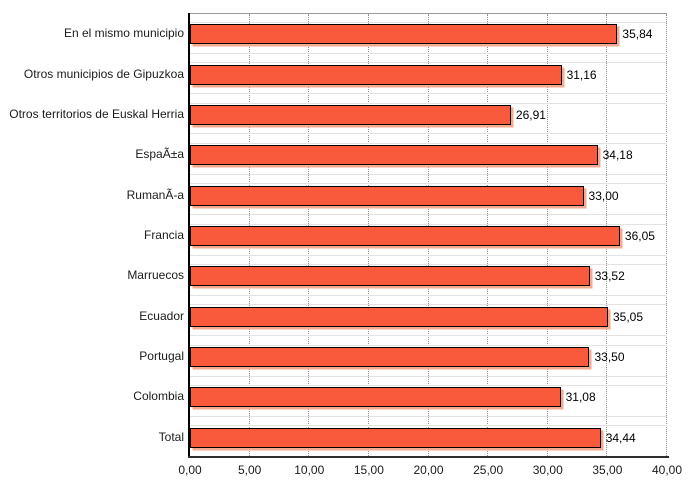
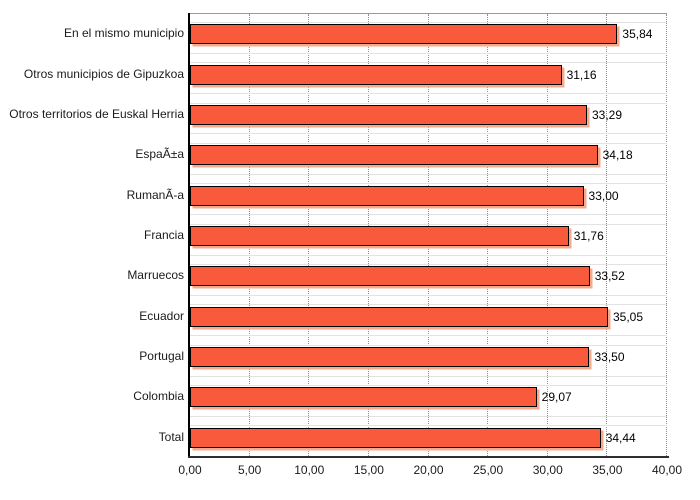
Otros territorios de Euskal Herria: 26,91 -> 33,29
Francia: 36,05 -> 31,76
Colombia: 31,08 -> 29,07
